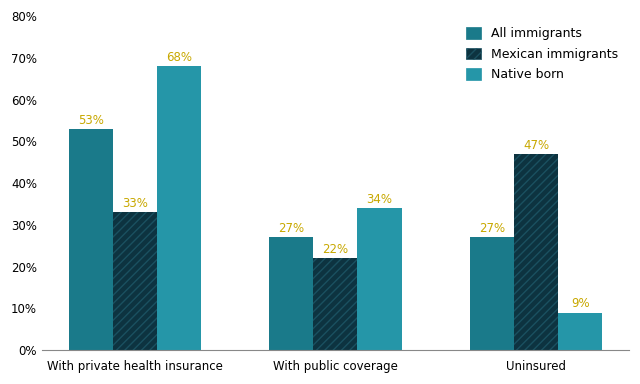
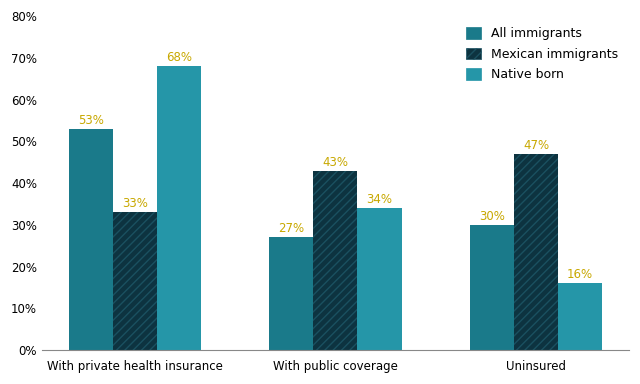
Mexican immigrants/With public coverage: 22% -> 43%
All immigrants/Uninsured: 27% -> 30%
Native born/Uninsured: 9% -> 16%
